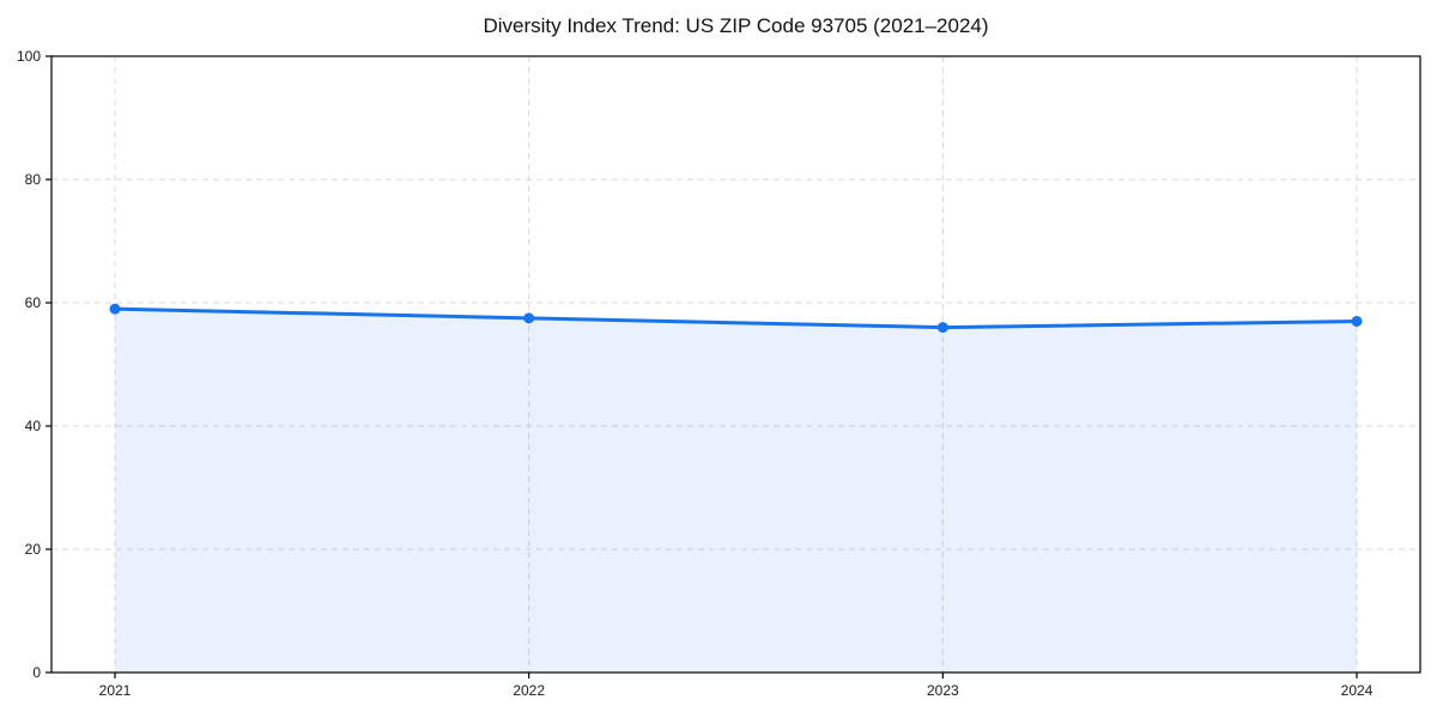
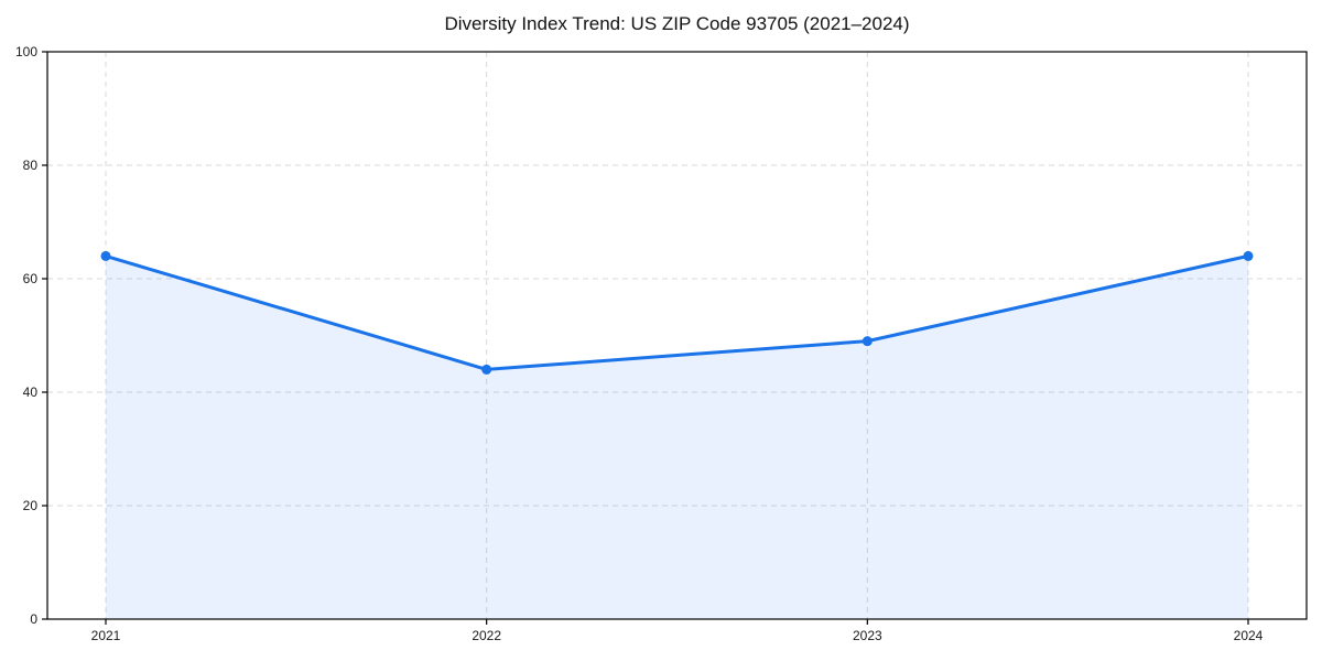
2021: 59 -> 64
2022: 58 -> 44
2023: 56 -> 49
2024: 57 -> 64
